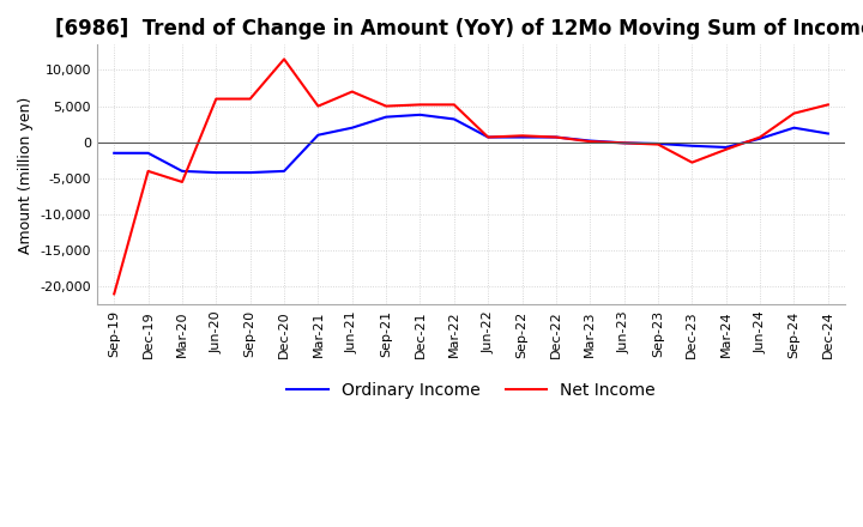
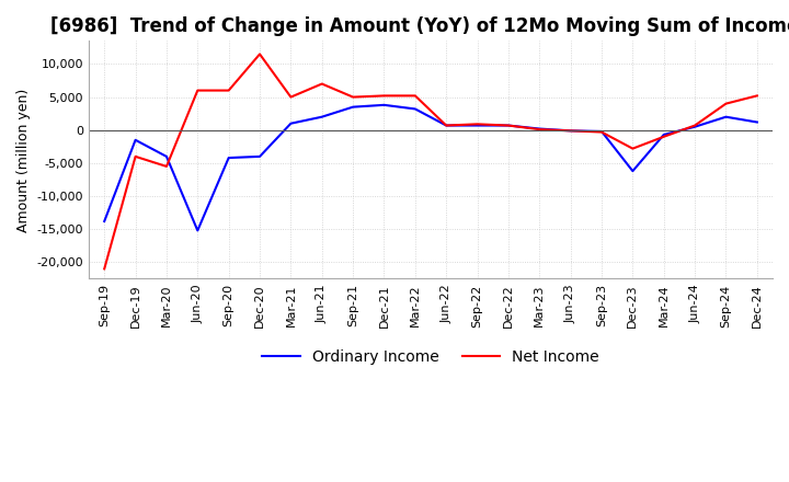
Ordinary Income/Sep-19: -1,500 -> -13,800
Ordinary Income/Jun-20: -4,200 -> -15,200
Ordinary Income/Dec-23: -500 -> -6,200
